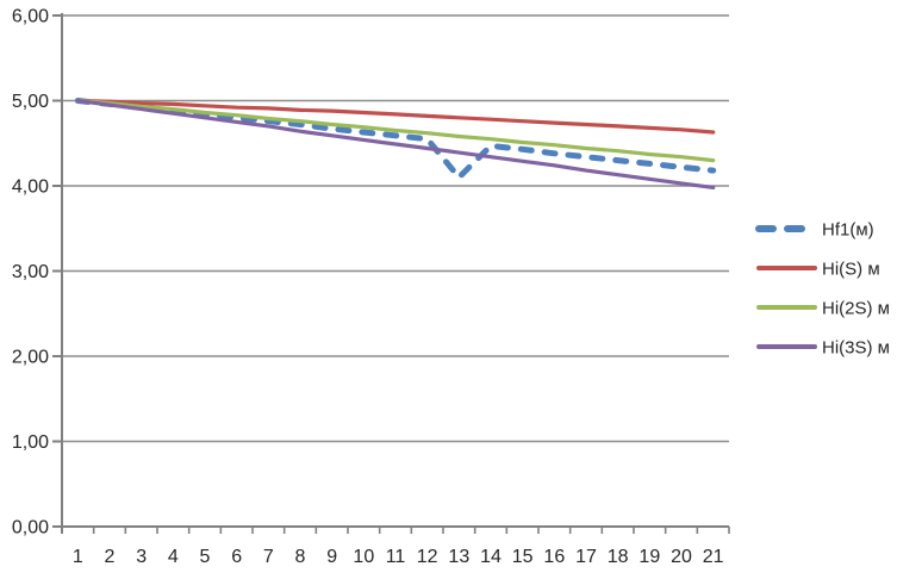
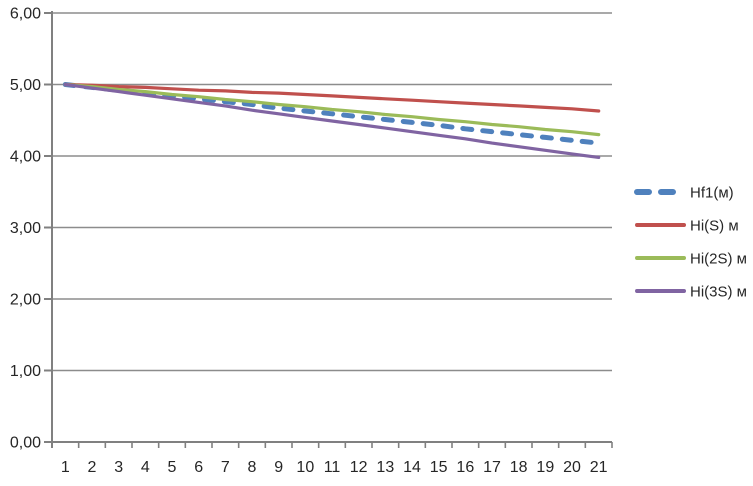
Hf1(м)/13: 4,1 -> 4,5
